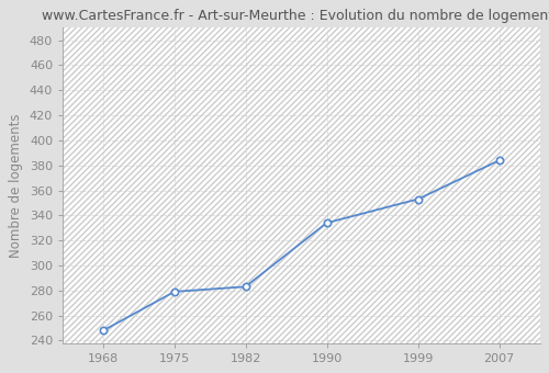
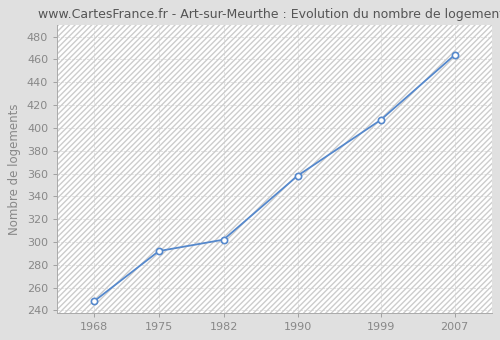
1975: 279 -> 292
1982: 283 -> 302
1990: 334 -> 358
1999: 353 -> 407
2007: 384 -> 464
